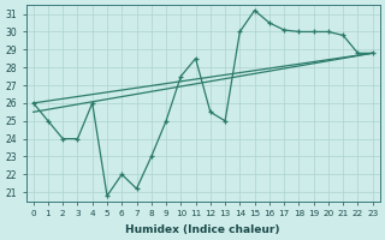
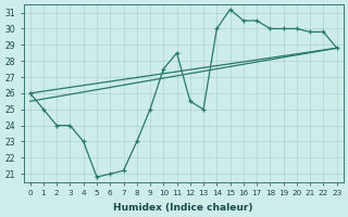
4: 26.0 -> 23.0
6: 22.0 -> 21.0
17: 30.1 -> 30.5
22: 28.8 -> 29.8
